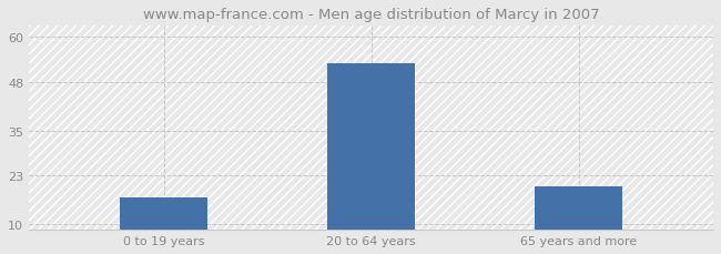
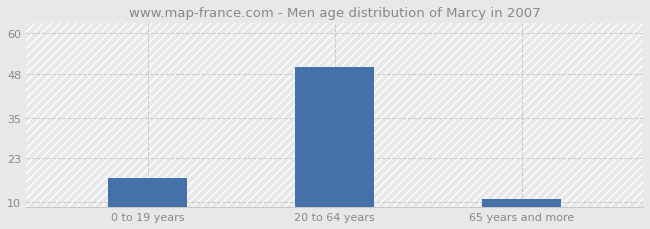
20 to 64 years: 53 -> 50
65 years and more: 20 -> 11
